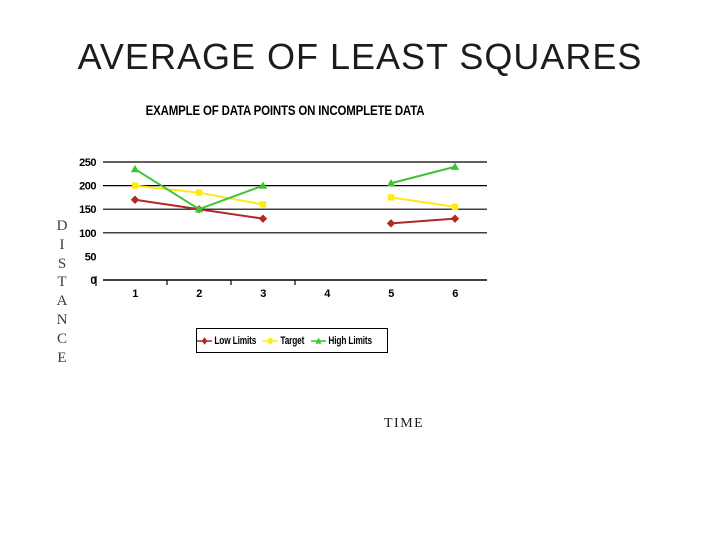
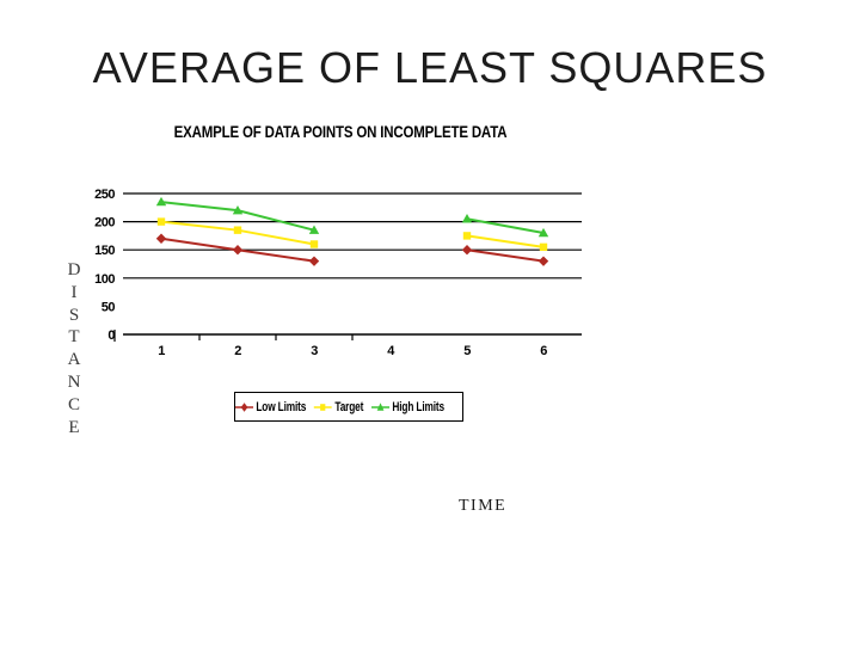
High Limits/2: 150 -> 220
High Limits/3: 200 -> 180
Low Limits/5: 120 -> 150
High Limits/6: 240 -> 180
